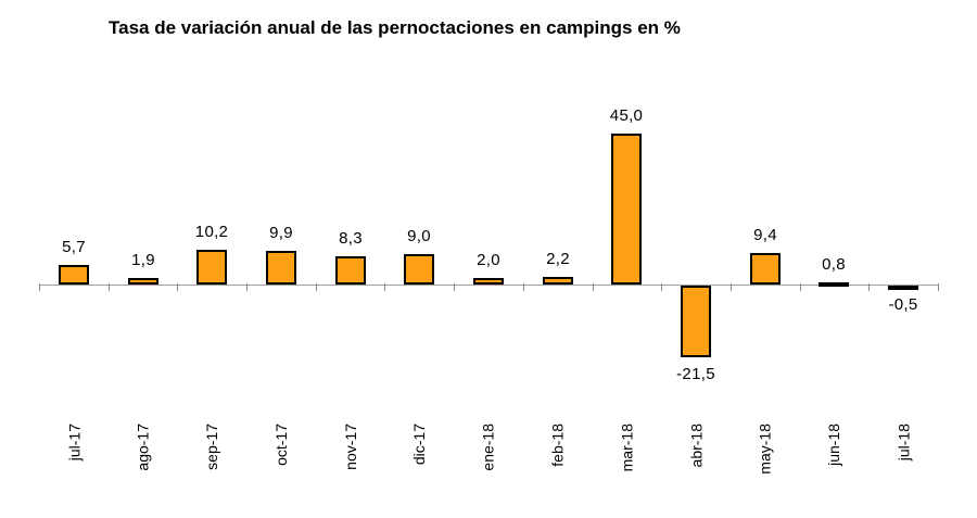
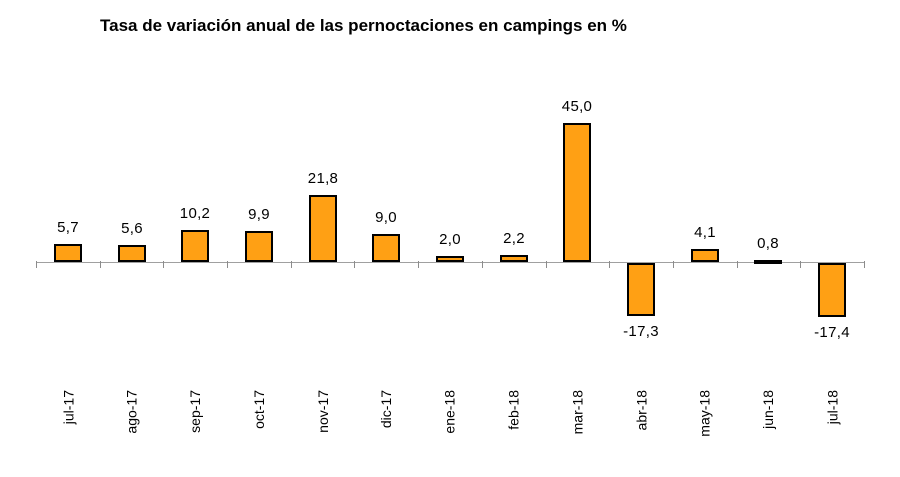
ago-17: 1,9 -> 5,6
nov-17: 8,3 -> 21,8
abr-18: -21,5 -> -17,3
may-18: 9,4 -> 4,1
jul-18: -0,5 -> -17,4
